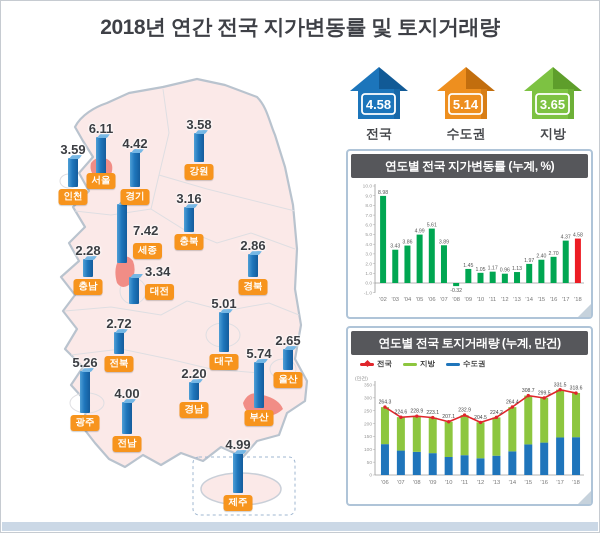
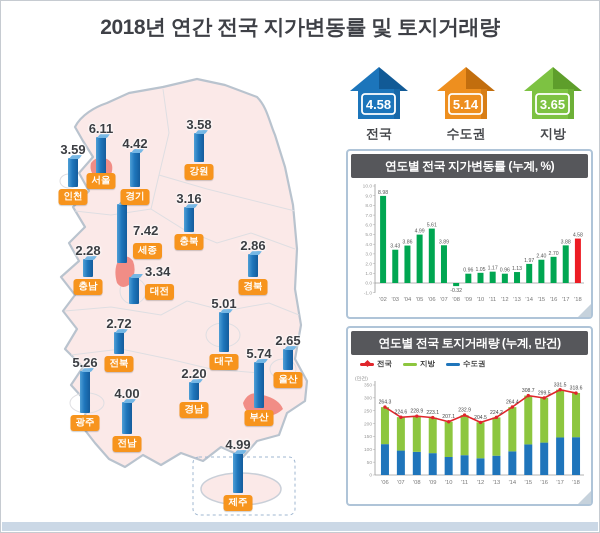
연도별 전국 지가변동률 (누계, %)/'09: 1.45 -> 0.96
연도별 전국 지가변동률 (누계, %)/'17: 4.37 -> 3.88
